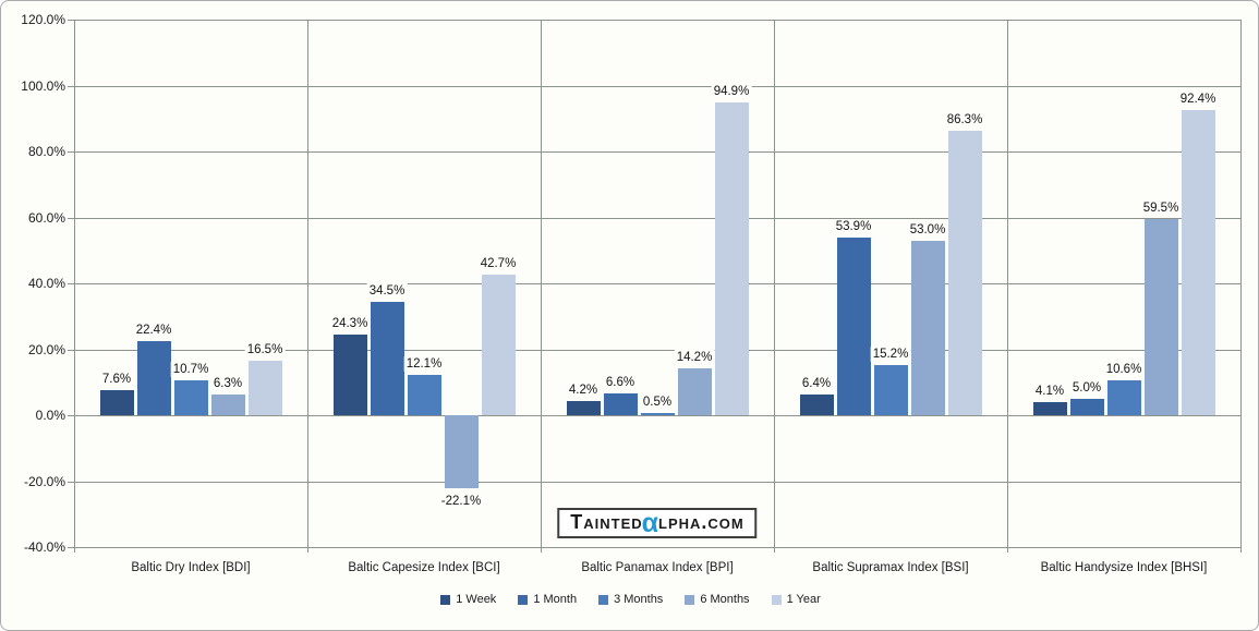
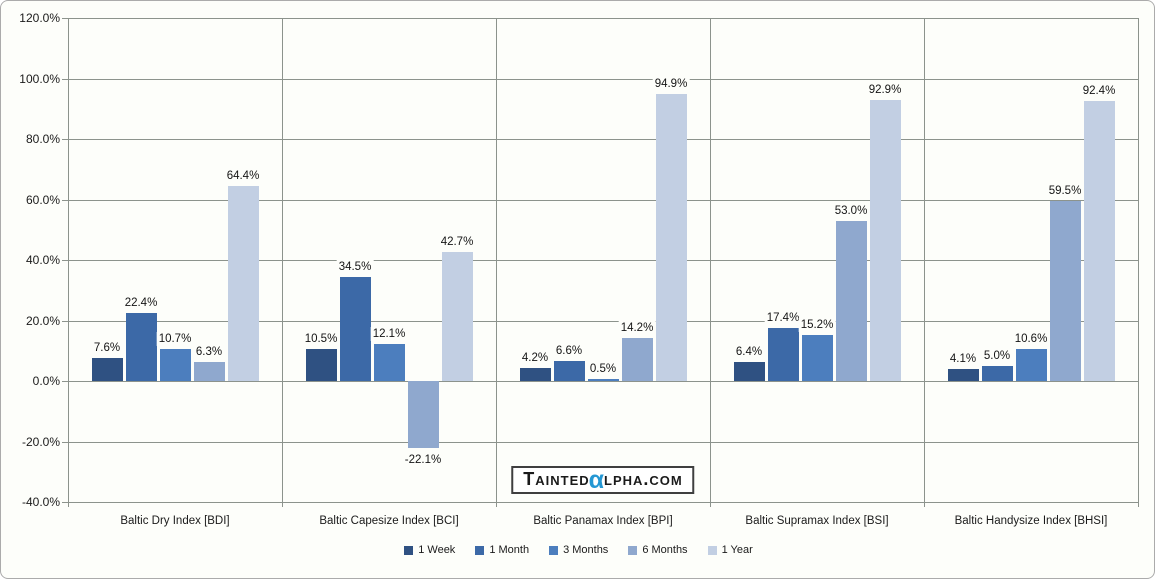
1 Year/Baltic Dry Index [BDI]: 16.5% -> 64.4%
1 Week/Baltic Capesize Index [BCI]: 24.3% -> 10.5%
1 Month/Baltic Supramax Index [BSI]: 53.9% -> 17.4%
1 Year/Baltic Supramax Index [BSI]: 86.3% -> 92.9%
